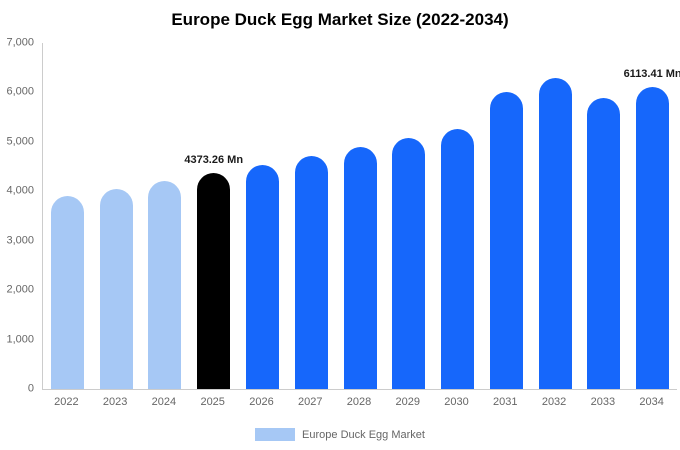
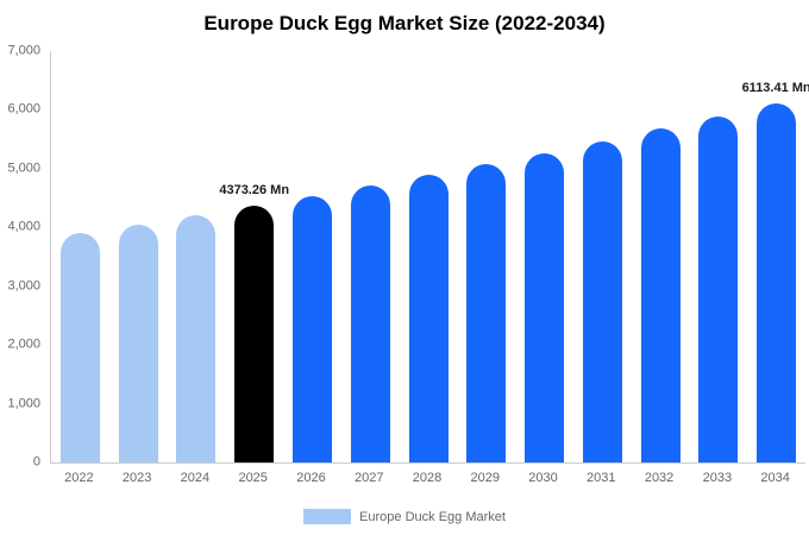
2031: 6000 -> 5500
2032: 6300 -> 5700
